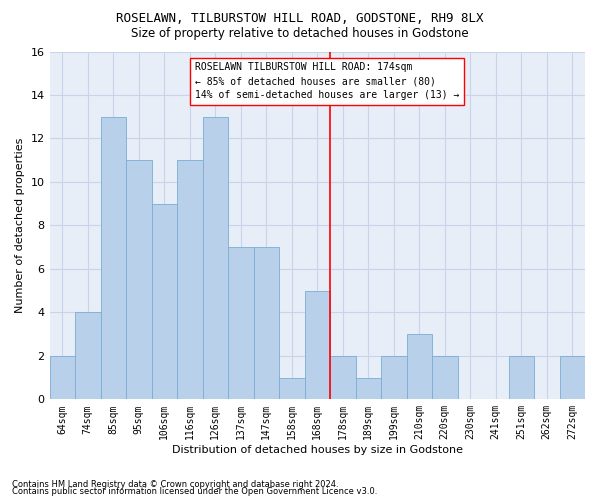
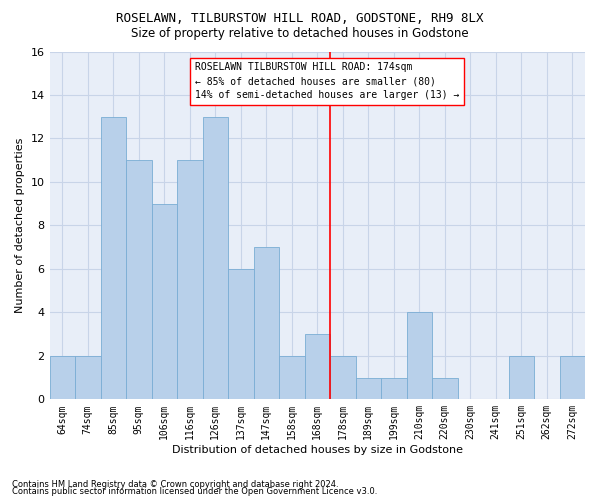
74sqm: 4 -> 2
137sqm: 7 -> 6
158sqm: 1 -> 2
168sqm: 5 -> 3
199sqm: 2 -> 1
210sqm: 3 -> 4
220sqm: 2 -> 1
